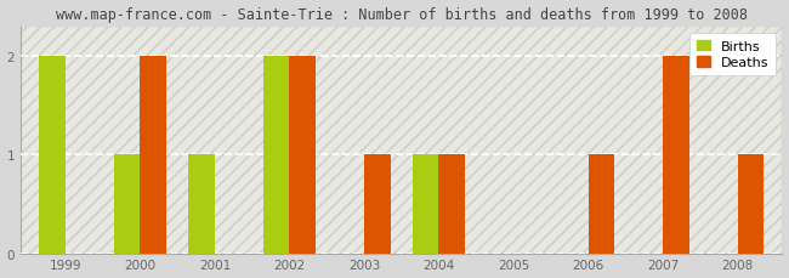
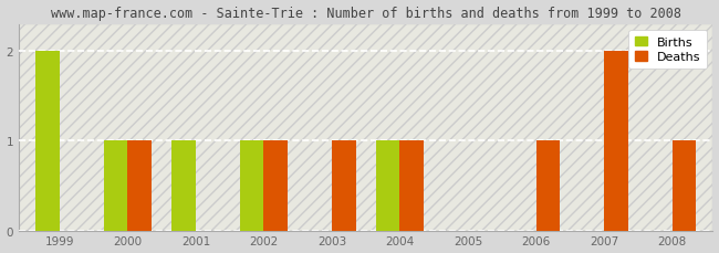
Deaths/2000: 2 -> 1
Births/2002: 2 -> 1
Deaths/2002: 2 -> 1
